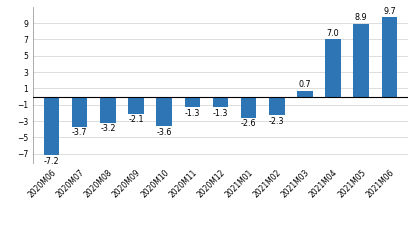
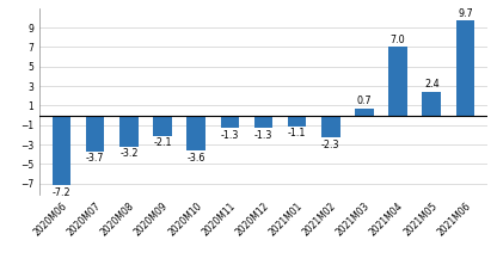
2021M01: -2.6 -> -1.1
2021M05: 8.9 -> 2.4
